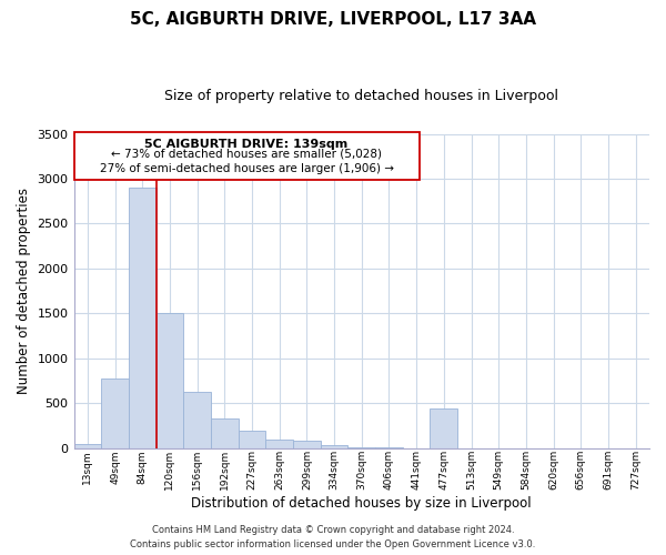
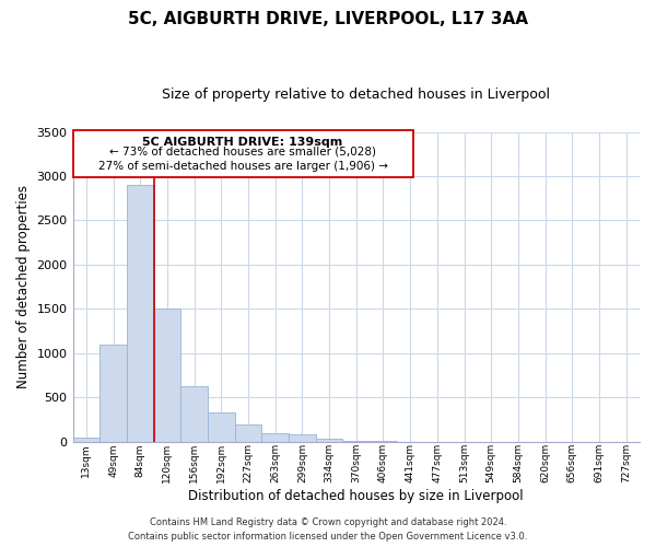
49sqm: 780 -> 1100
477sqm: 440 -> 0
